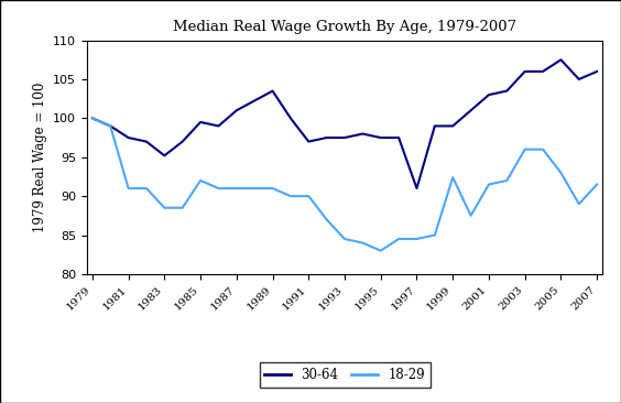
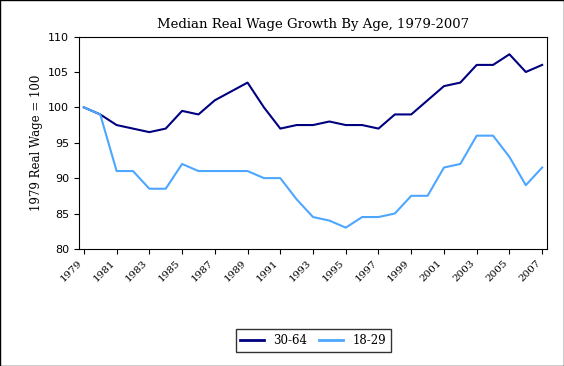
30-64/1983: 95.2 -> 96.5
30-64/1997: 91.0 -> 97.0
18-29/1999: 92.4 -> 87.5
